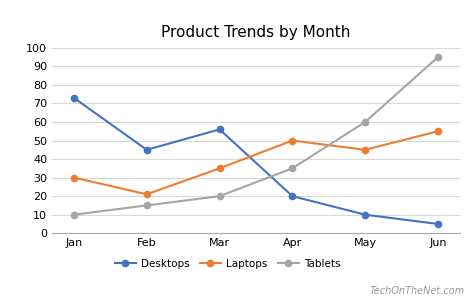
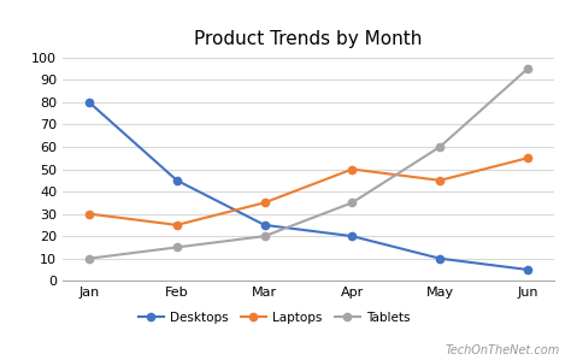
Desktops/Jan: 73 -> 80
Laptops/Feb: 21 -> 25
Desktops/Mar: 56 -> 25
